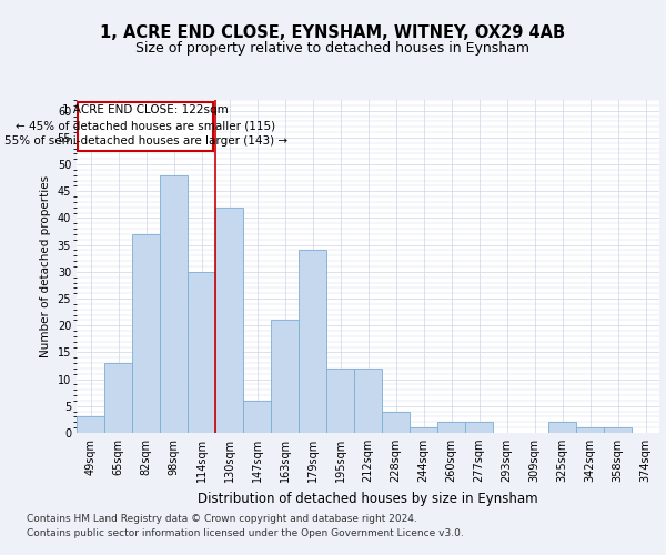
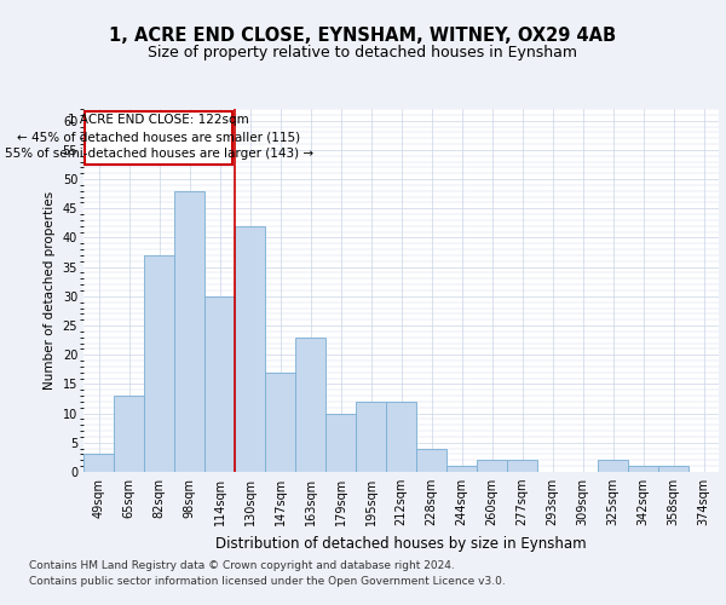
147sqm: 6 -> 17
163sqm: 21 -> 23
179sqm: 34 -> 10
